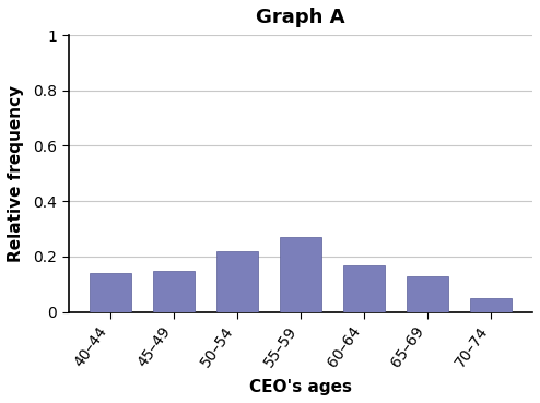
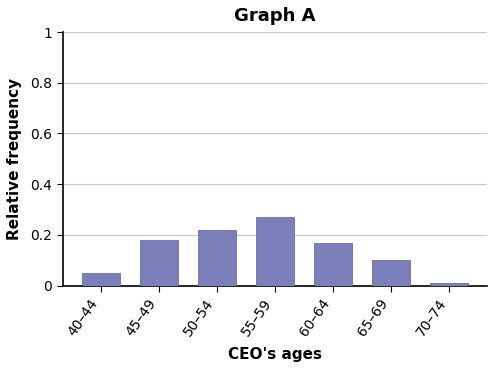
40–44: 0.14 -> 0.05
45–49: 0.15 -> 0.18
65–69: 0.13 -> 0.10
70–74: 0.05 -> 0.01
